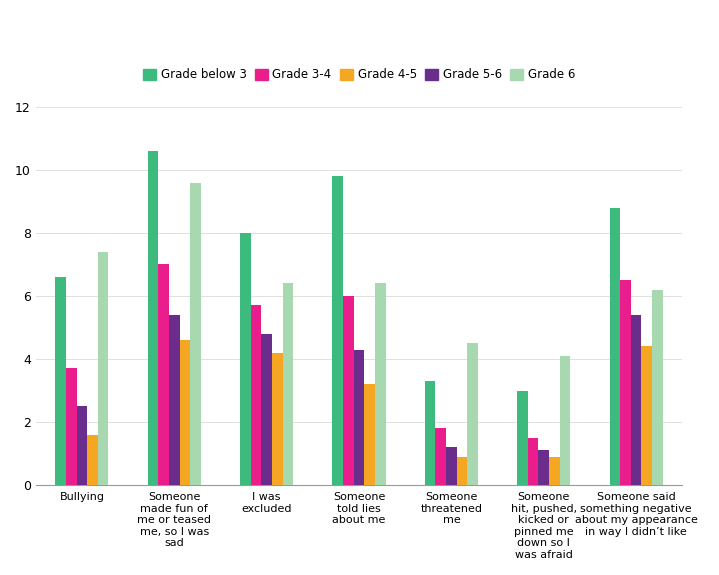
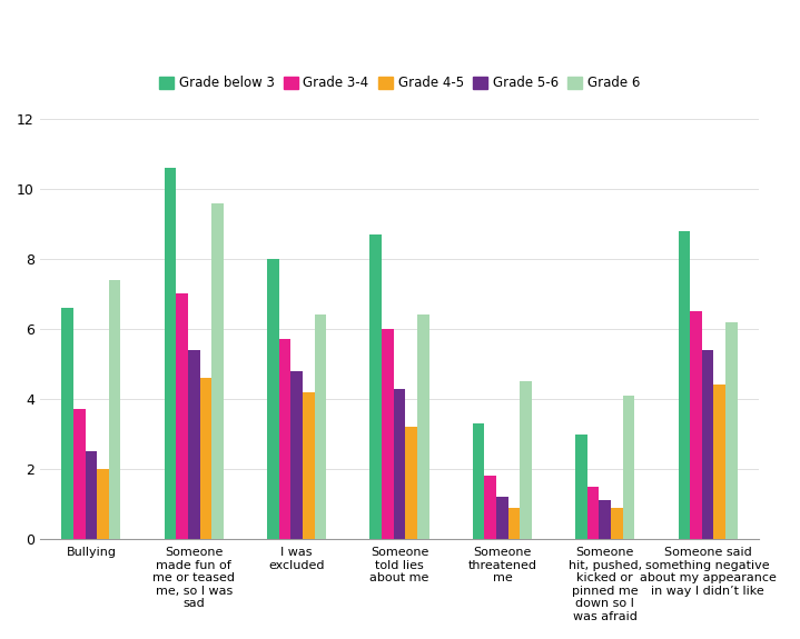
Grade 4-5/Bullying: 1.6 -> 2.0
Grade below 3/Someone told lies about me: 9.8 -> 8.7
